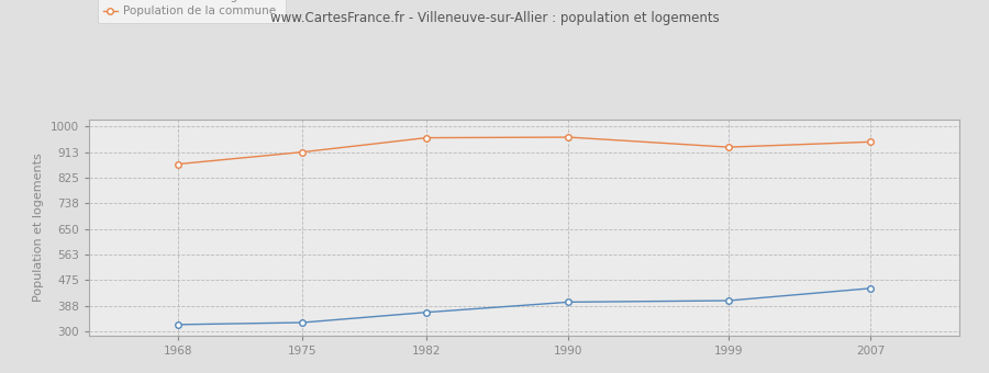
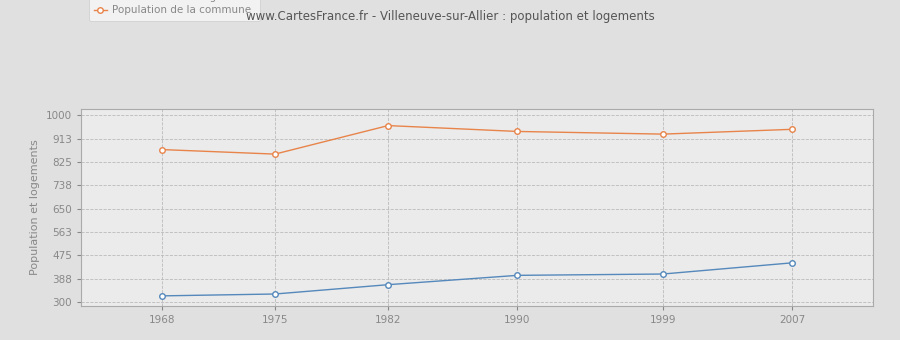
Population de la commune/1975: 913 -> 855
Population de la commune/1990: 964 -> 940
